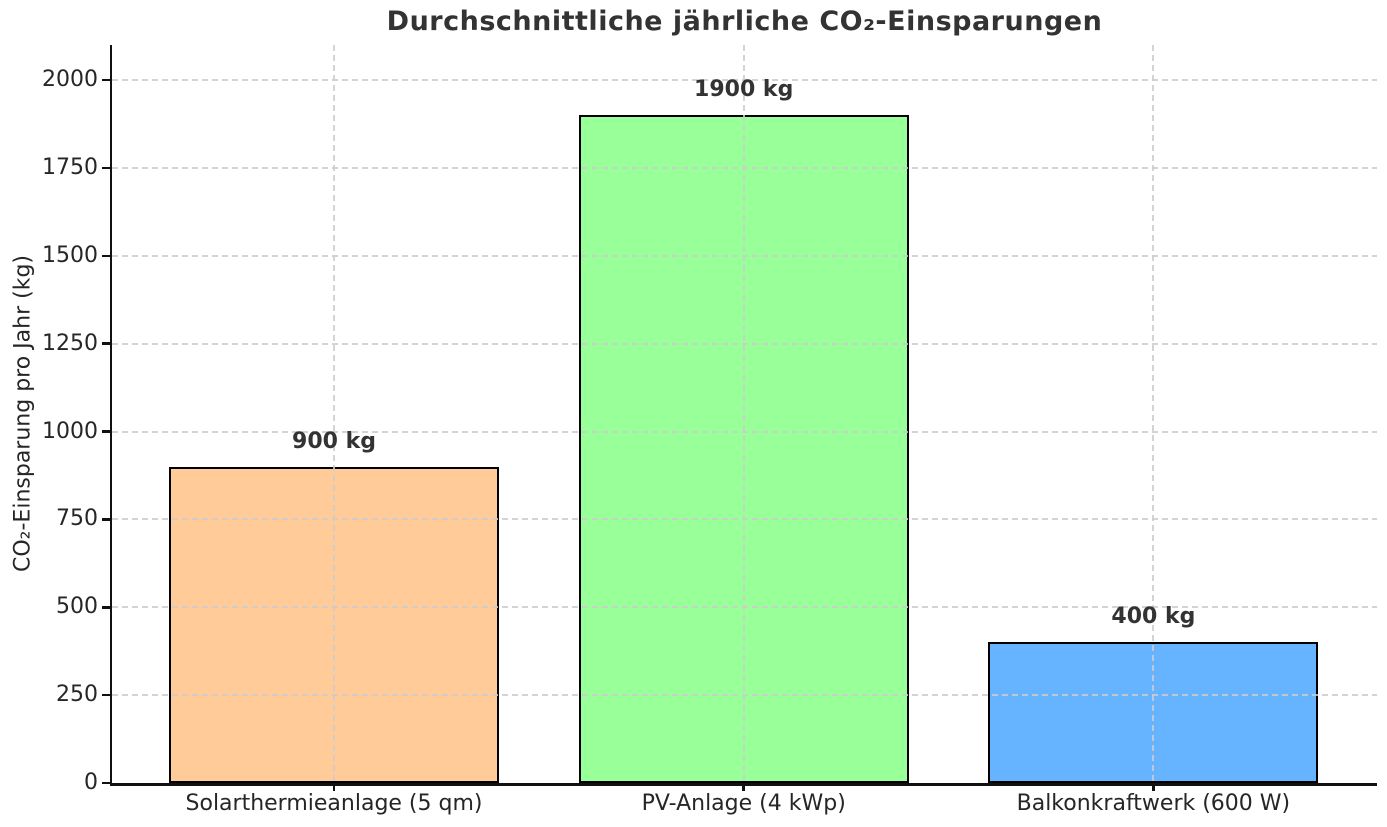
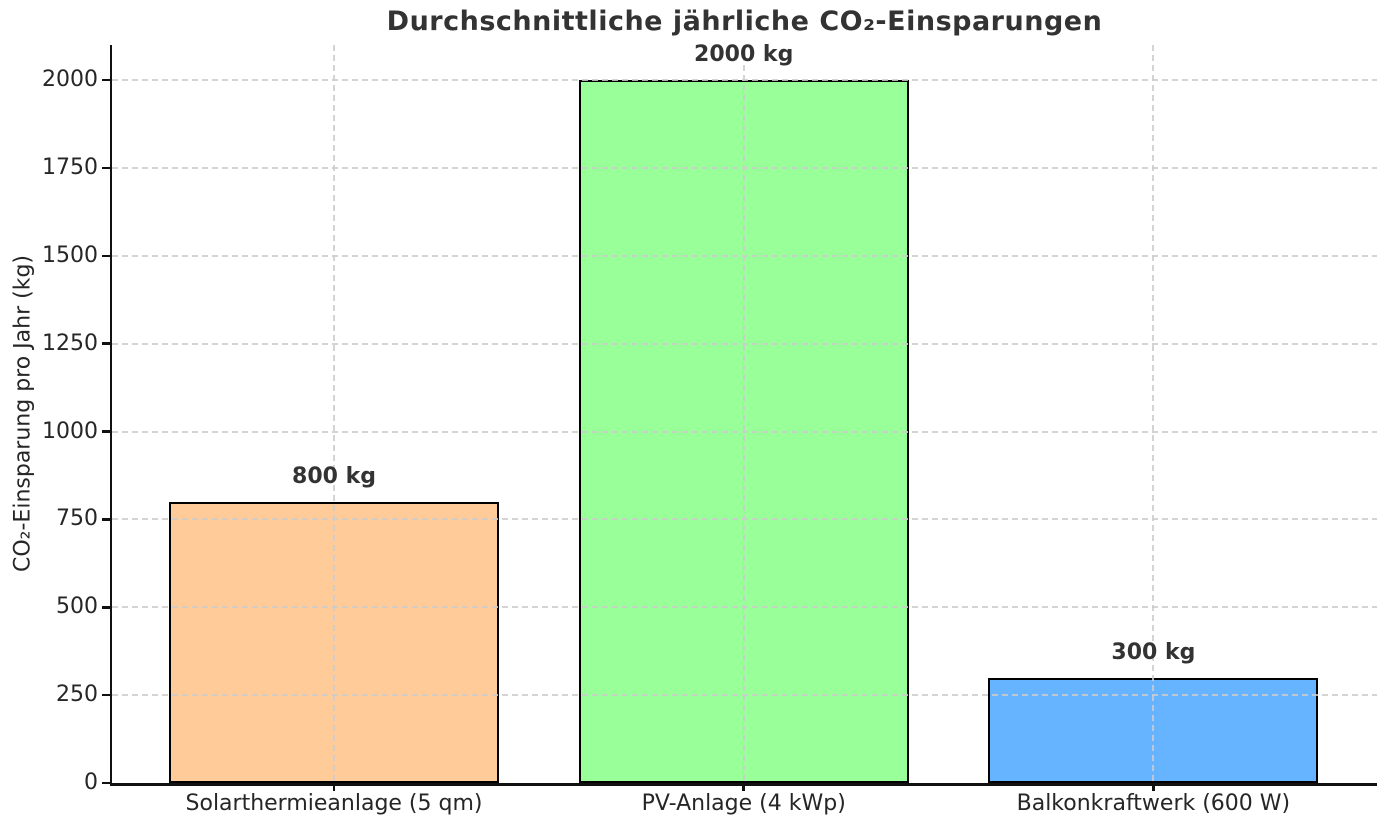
Solarthermieanlage (5 qm): 900 -> 800
PV-Anlage (4 kWp): 1900 -> 2000
Balkonkraftwerk (600 W): 400 -> 300
